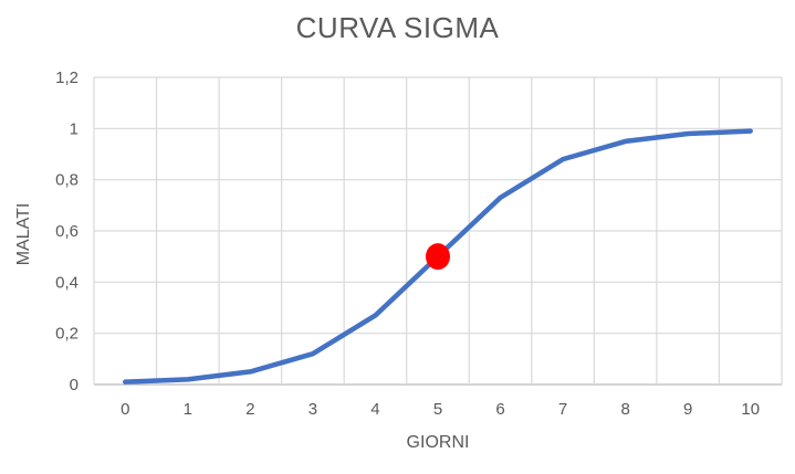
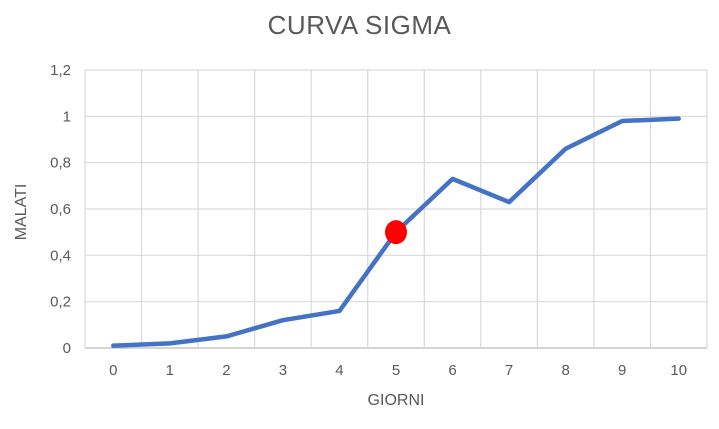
4: 0,27 -> 0,16
7: 0,88 -> 0,63
8: 0,95 -> 0,86
